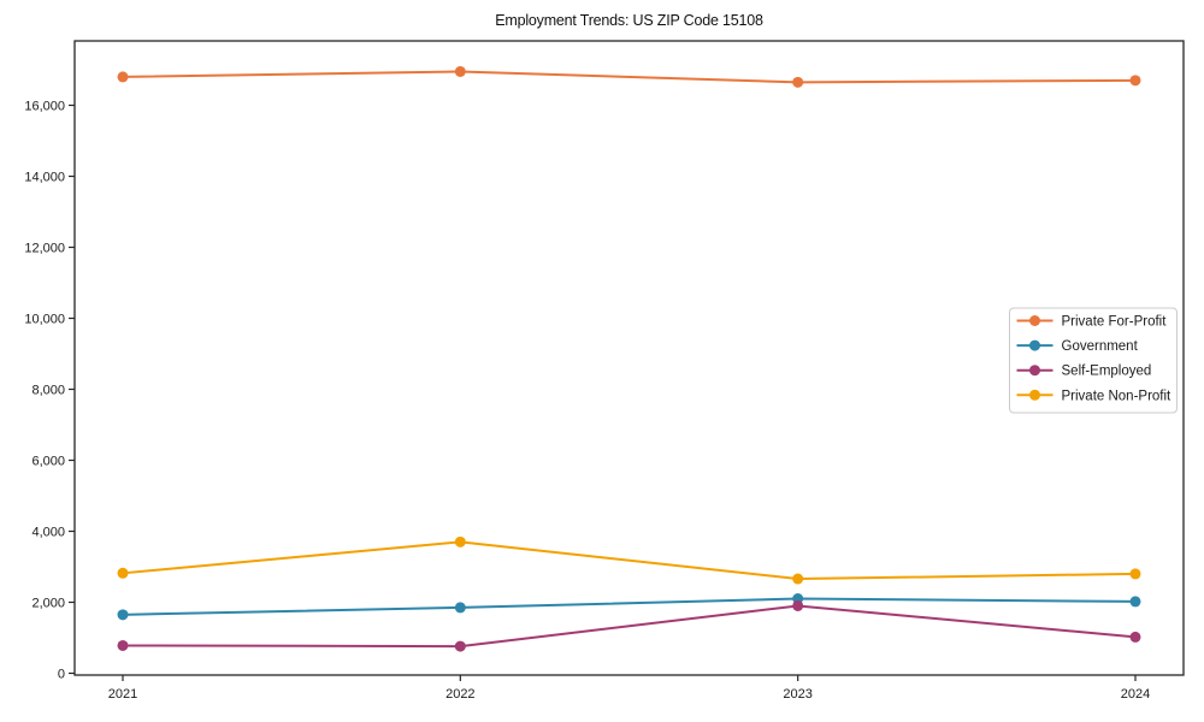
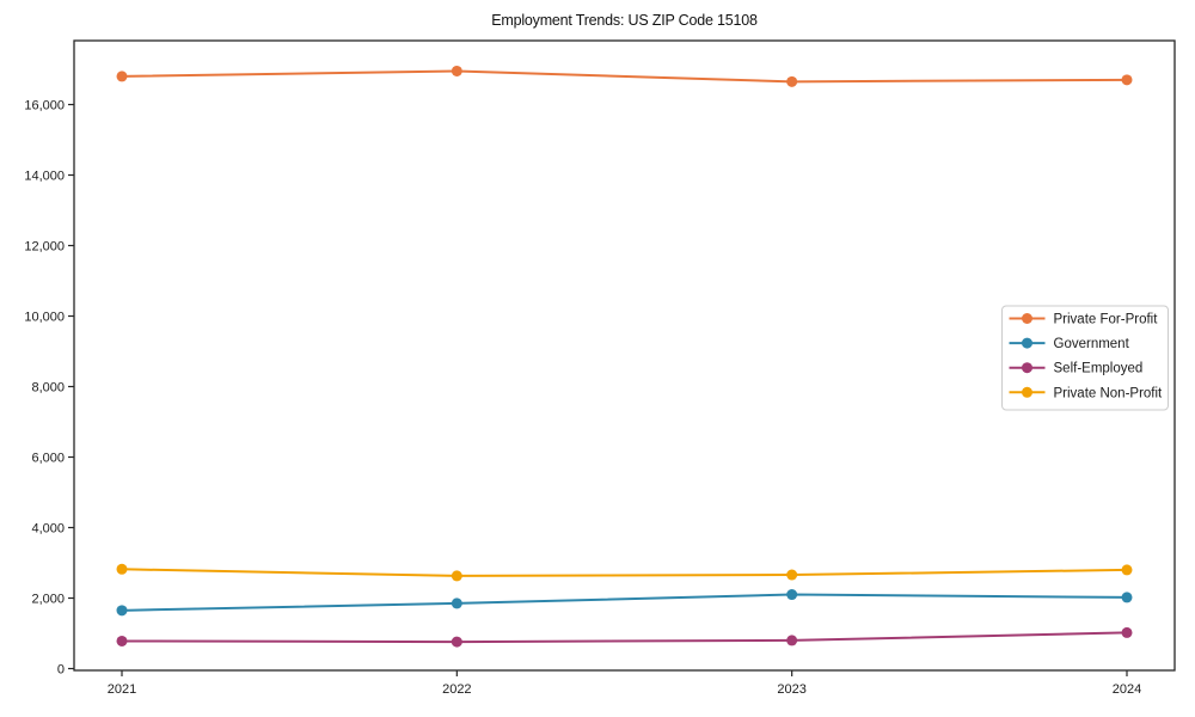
Private Non-Profit/2022: 3700 -> 2600
Self-Employed/2023: 1900 -> 800
